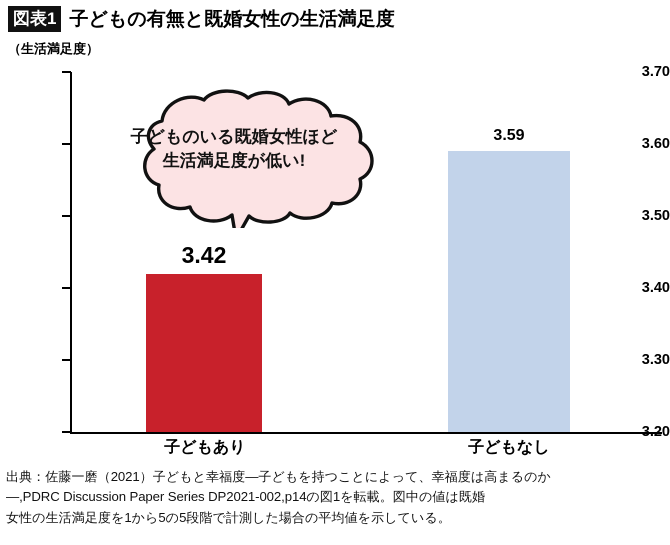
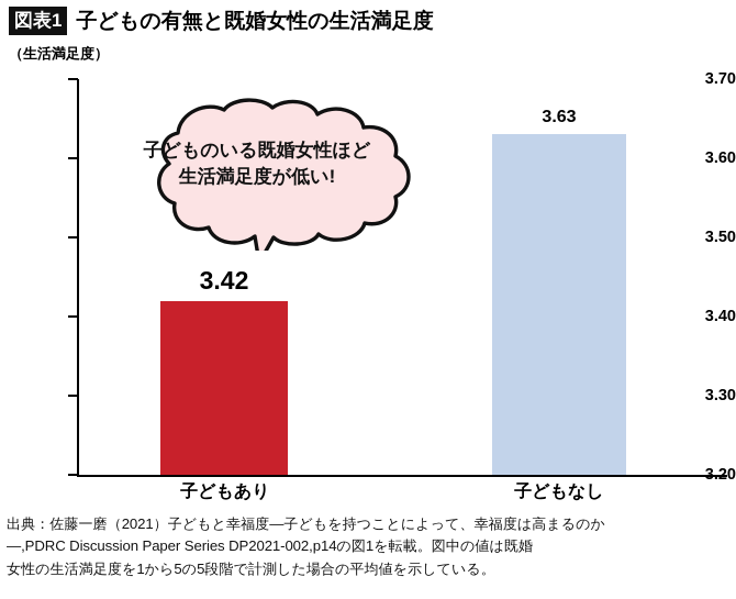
子どもなし: 3.59 -> 3.63
